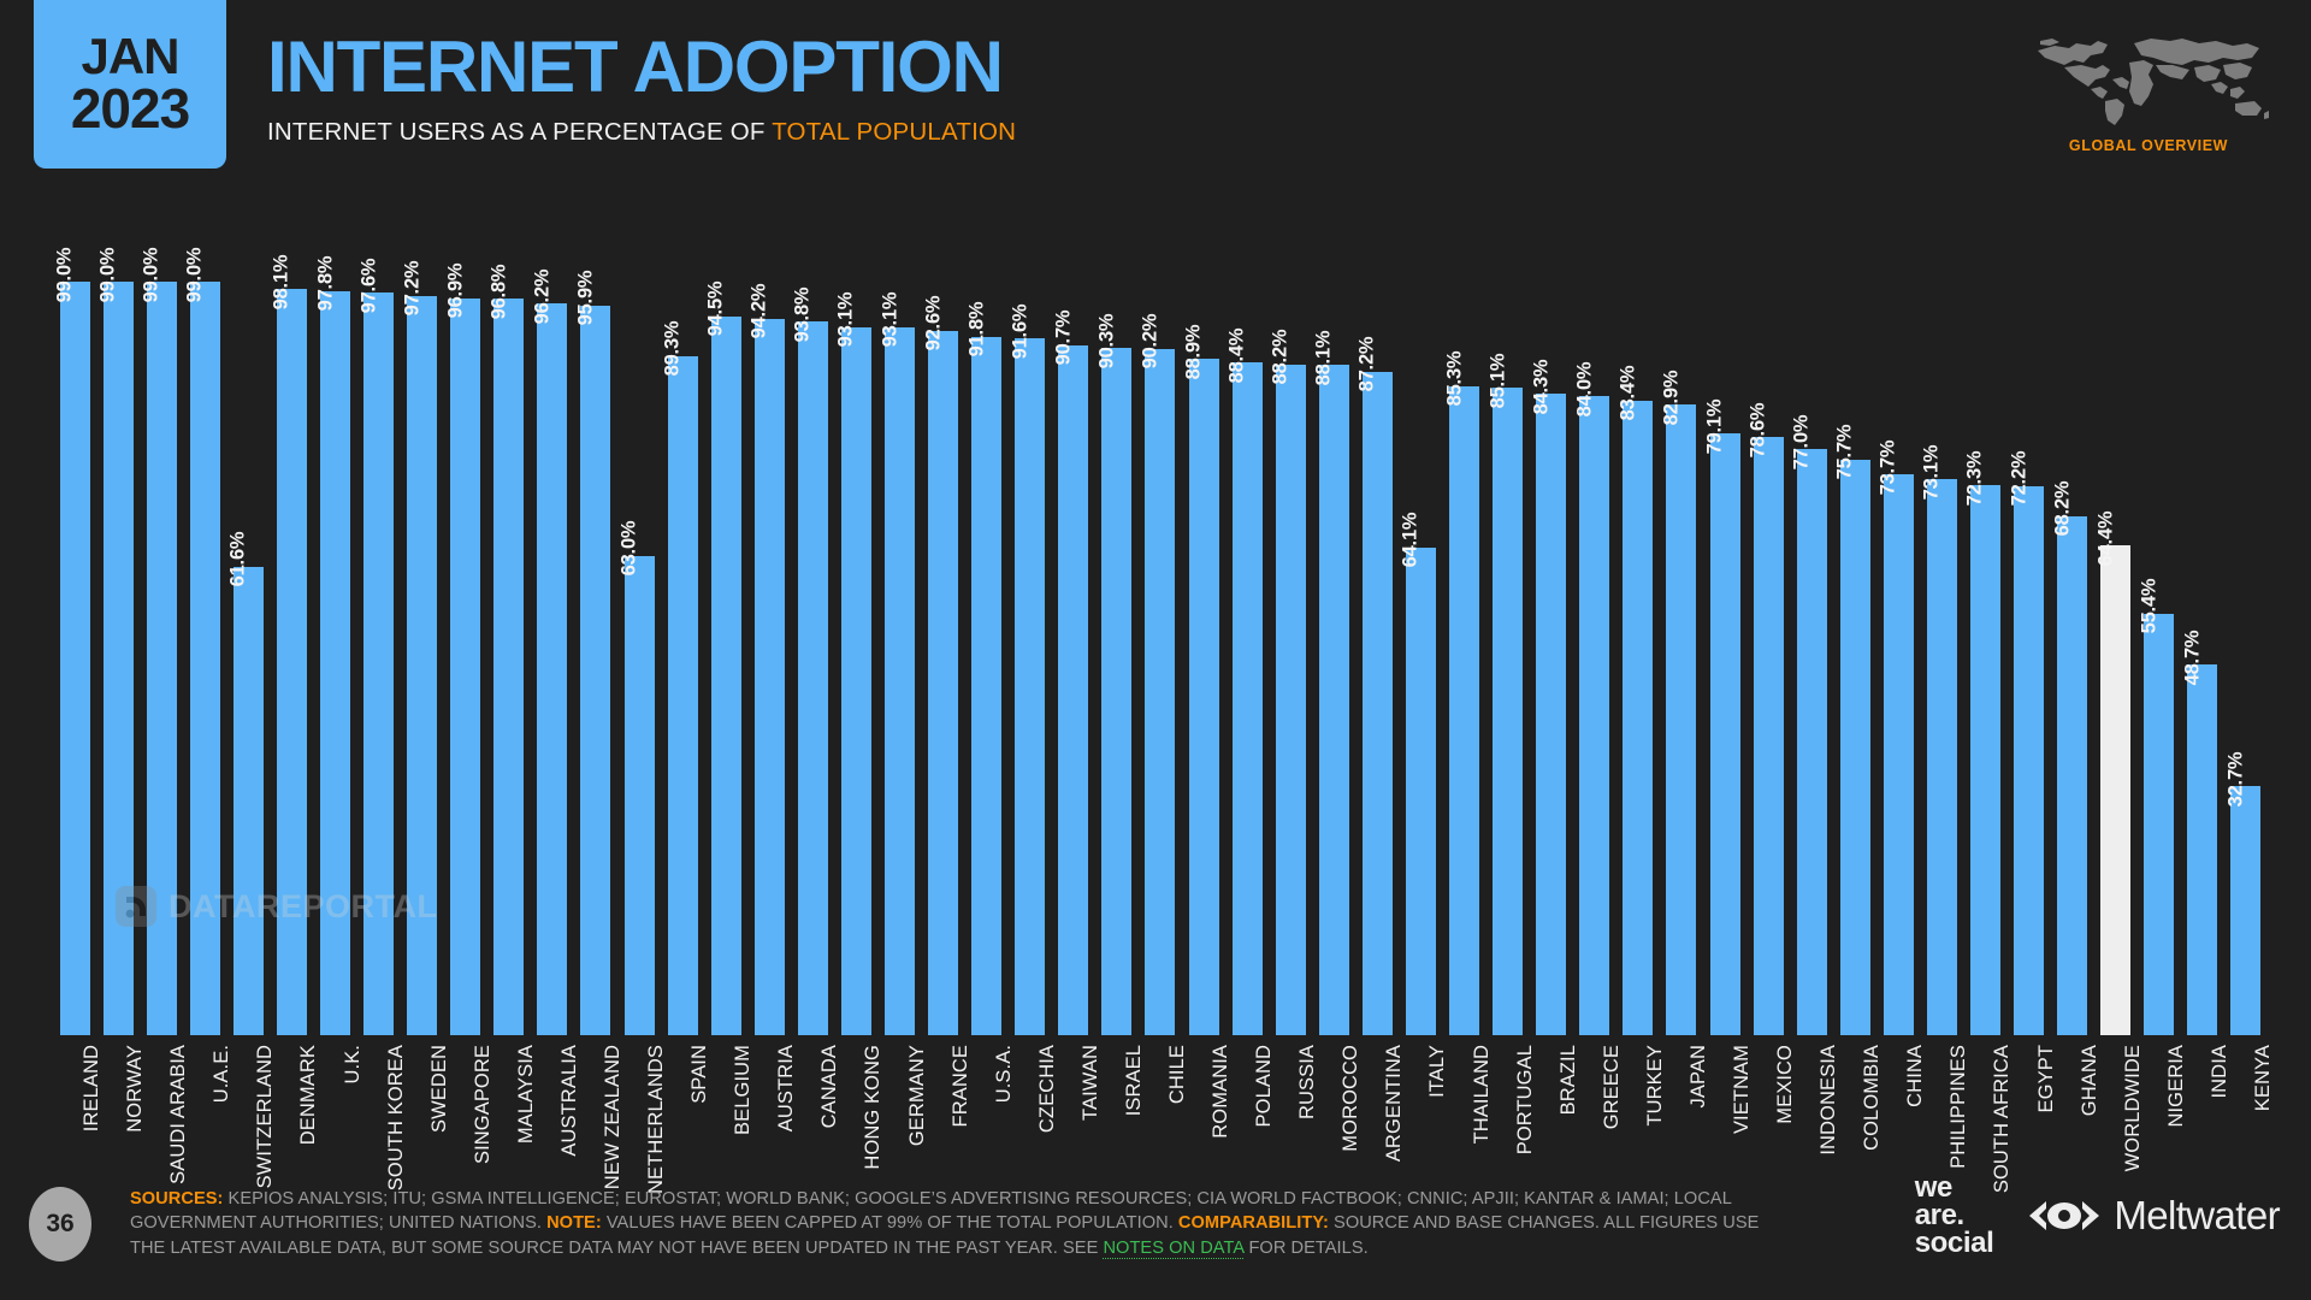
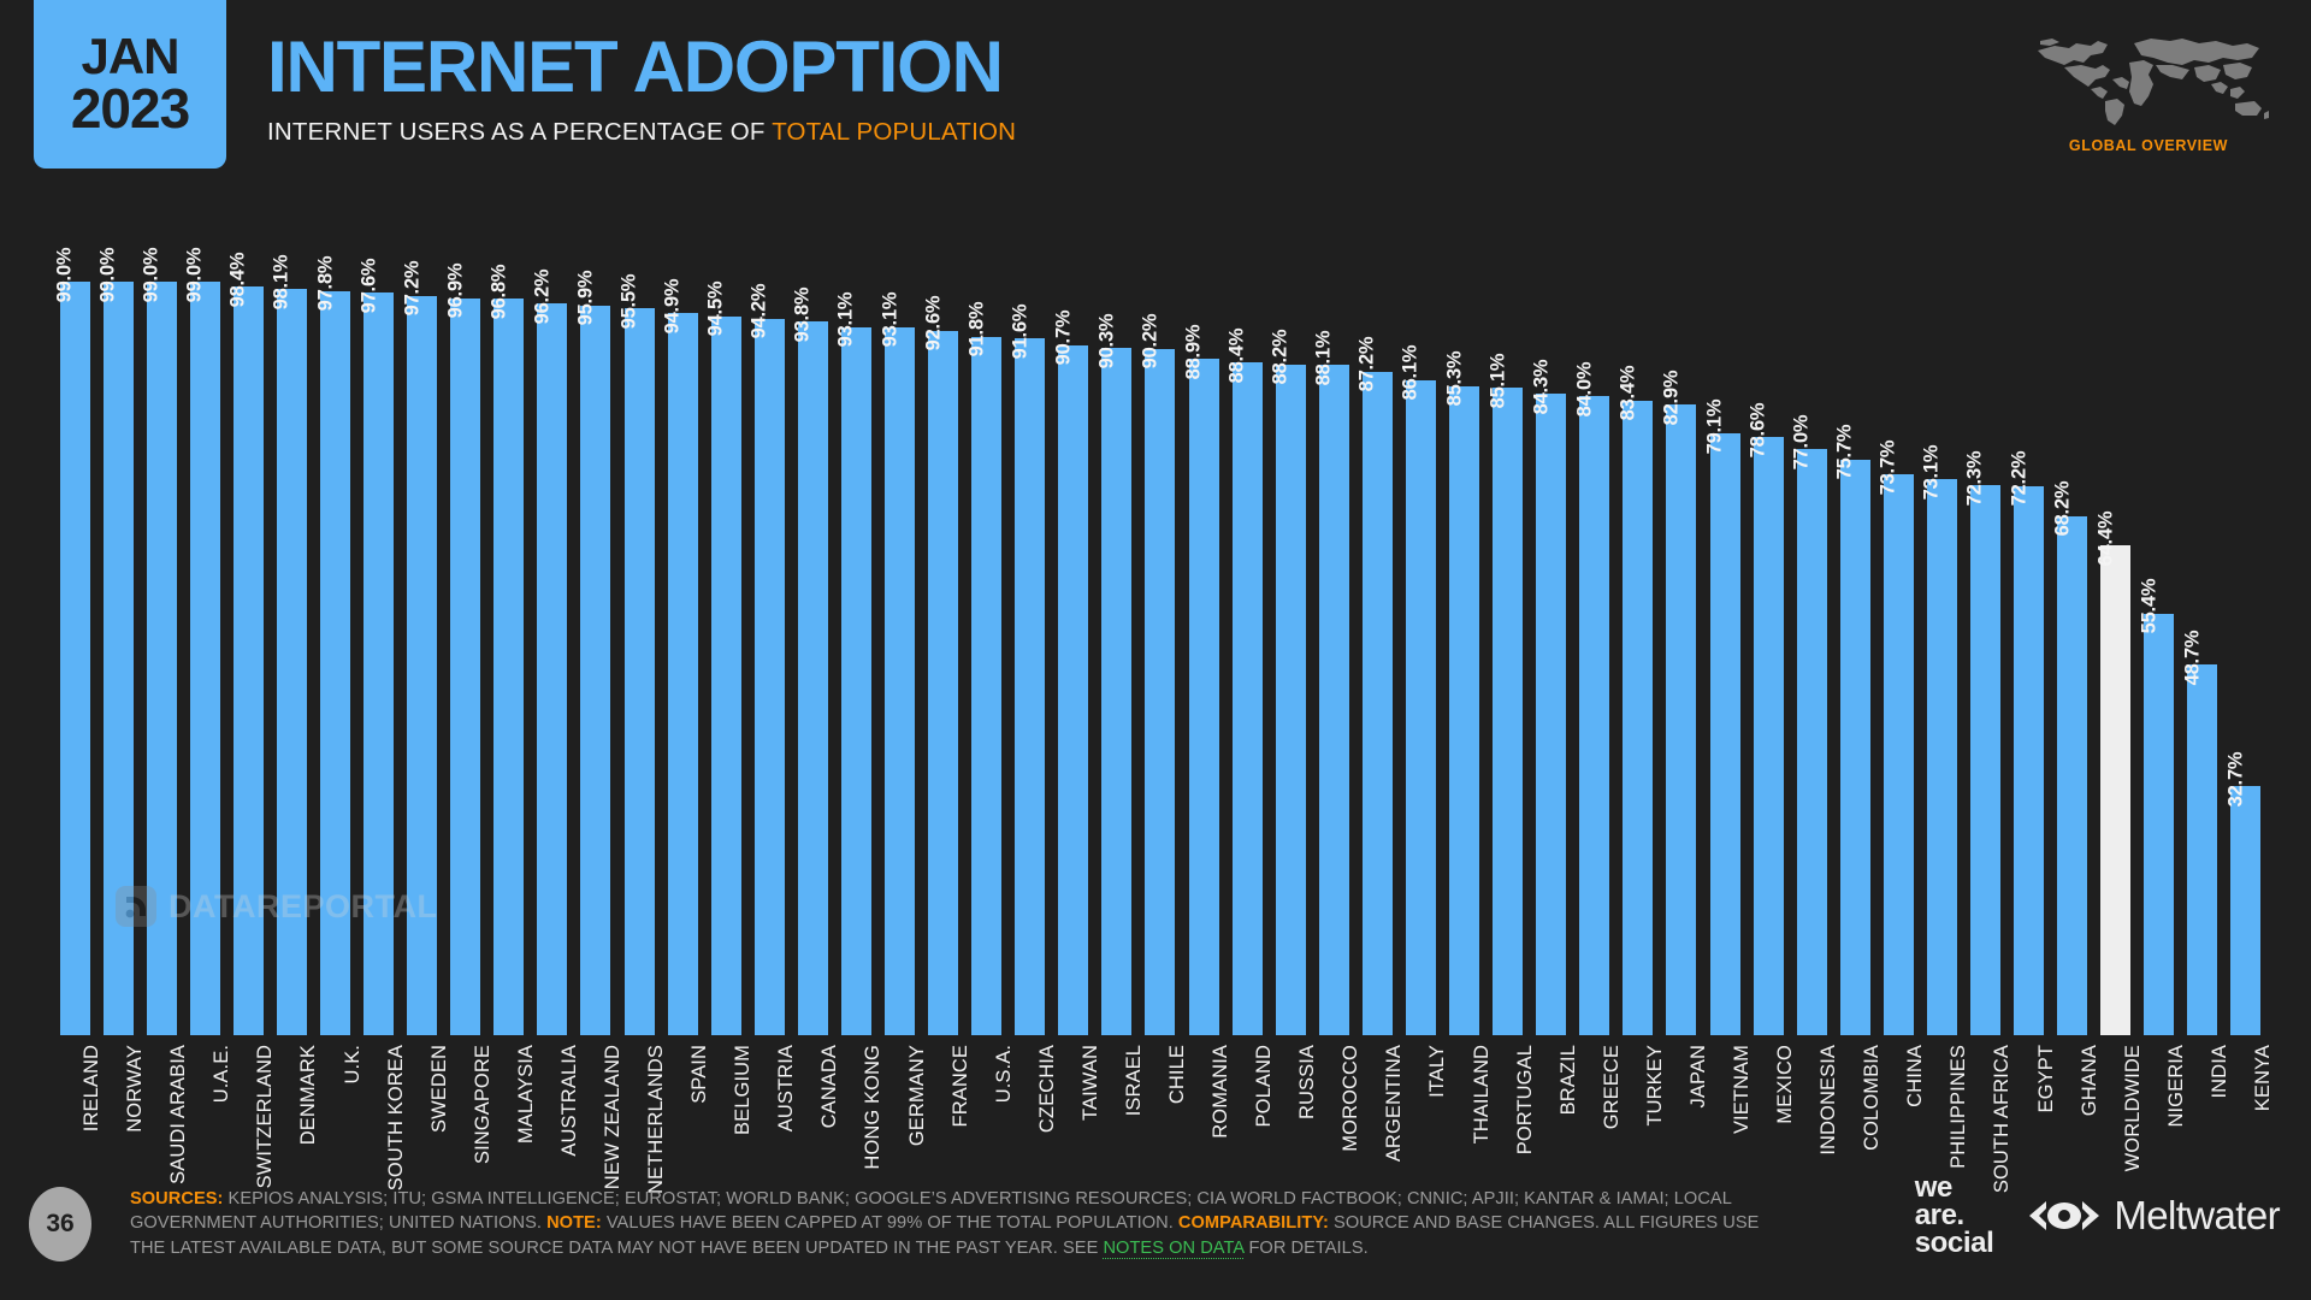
SWITZERLAND: 61.6% -> 98.4%
NETHERLANDS: 63.0% -> 95.5%
SPAIN: 89.3% -> 94.9%
ITALY: 64.1% -> 86.1%
